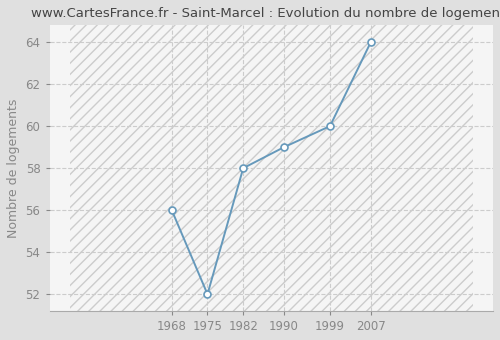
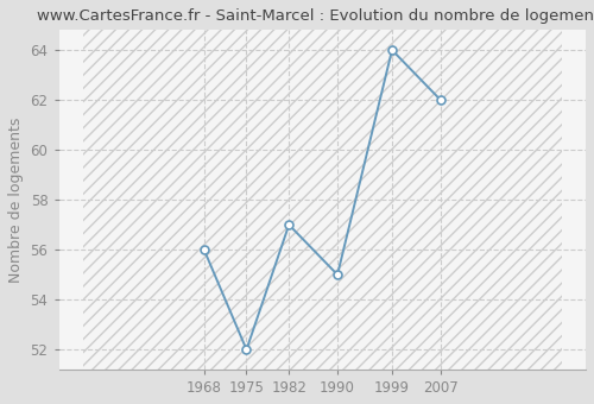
1982: 58 -> 57
1990: 59 -> 55
1999: 60 -> 64
2007: 64 -> 62
